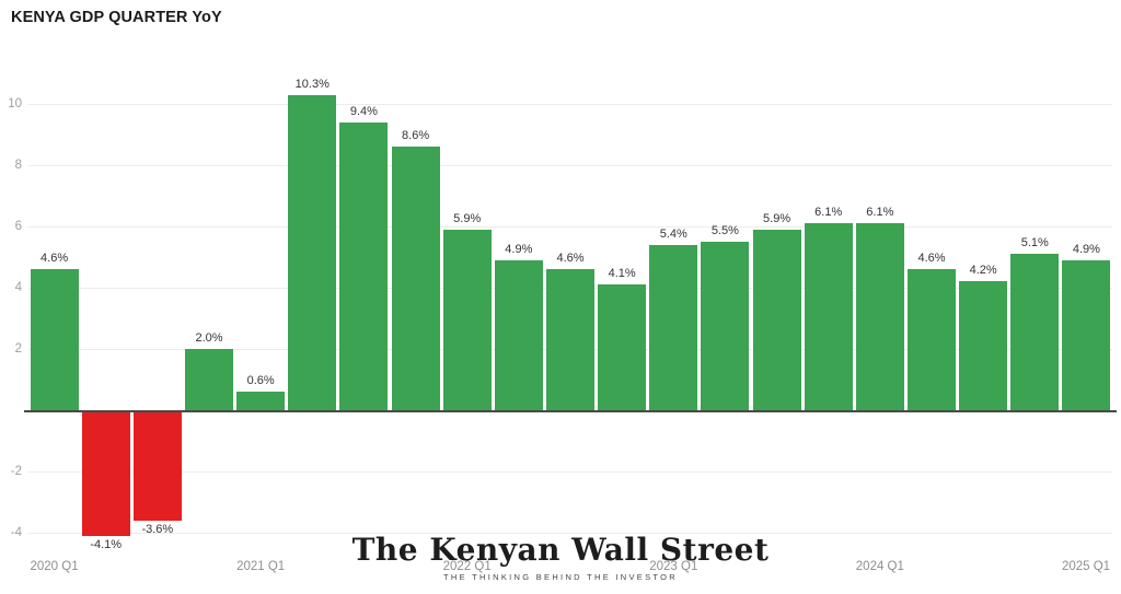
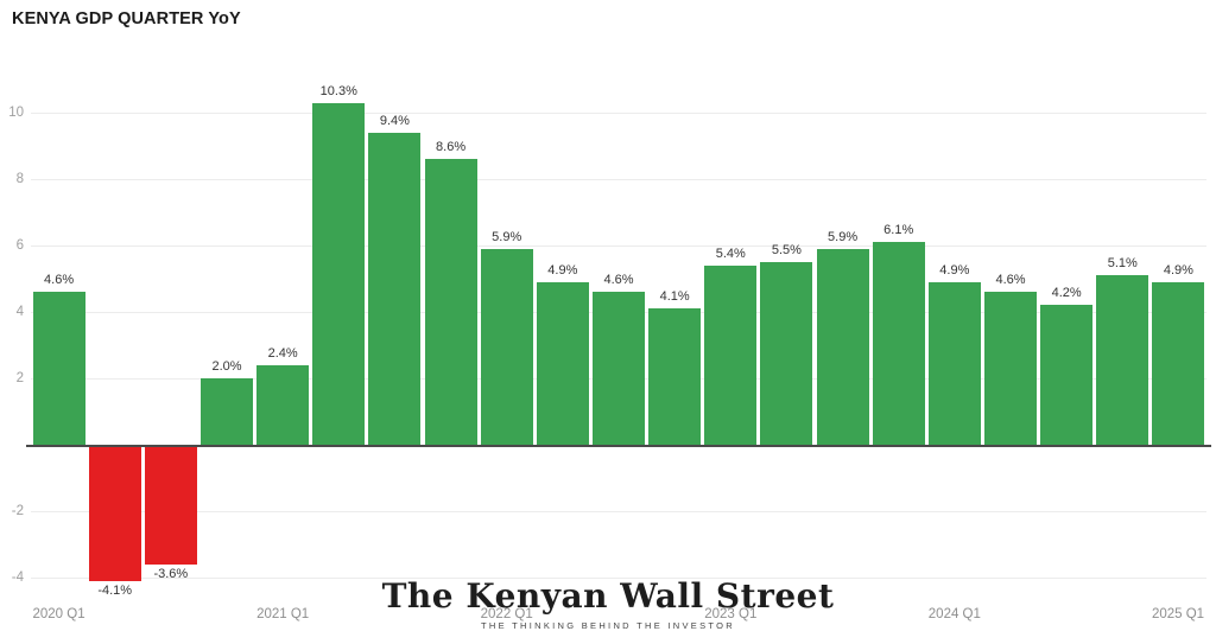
2021 Q1: 0.6% -> 2.4%
2024 Q1: 6.1% -> 4.9%
